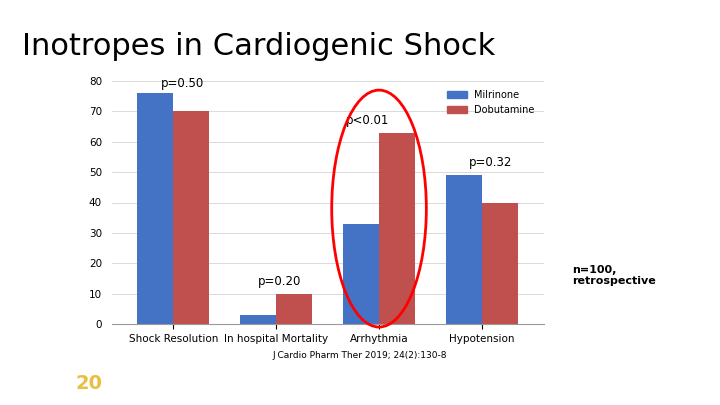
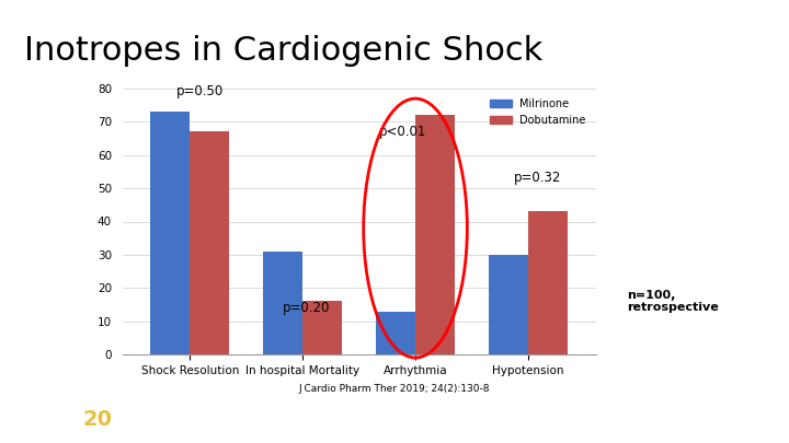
Milrinone/Shock Resolution: 76 -> 73
Dobutamine/Shock Resolution: 70 -> 67
Milrinone/In hospital Mortality: 3 -> 31
Dobutamine/In hospital Mortality: 10 -> 16
Milrinone/Arrhythmia: 33 -> 13
Dobutamine/Arrhythmia: 63 -> 72
Milrinone/Hypotension: 49 -> 30
Dobutamine/Hypotension: 40 -> 43
